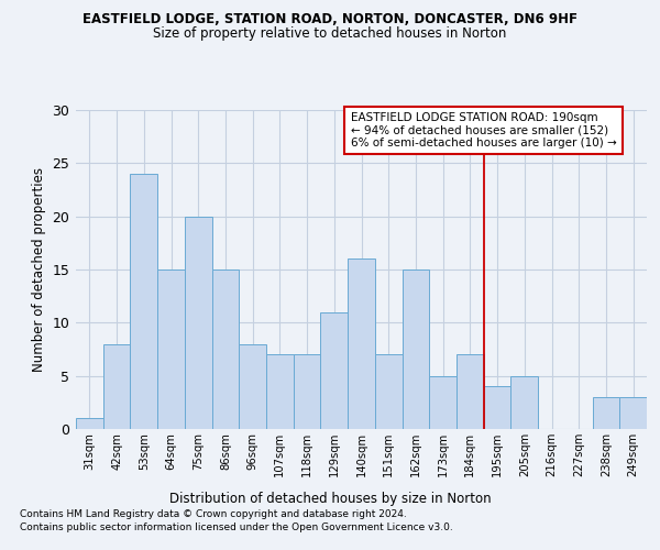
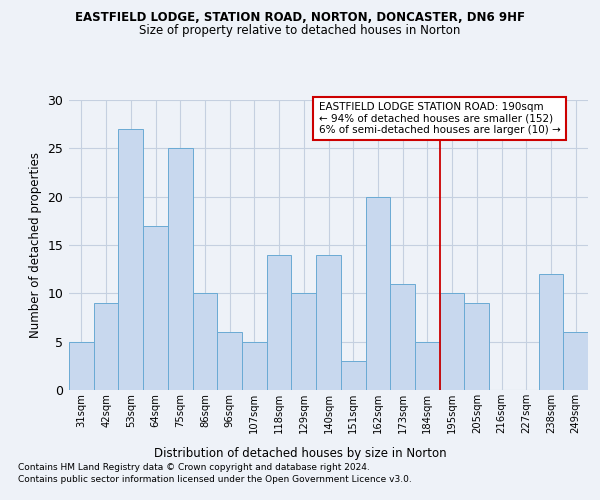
31sqm: 1 -> 5
42sqm: 8 -> 9
53sqm: 24 -> 27
64sqm: 15 -> 17
75sqm: 20 -> 25
86sqm: 15 -> 10
96sqm: 8 -> 6
107sqm: 7 -> 5
118sqm: 7 -> 14
129sqm: 11 -> 10
140sqm: 16 -> 14
151sqm: 7 -> 3
162sqm: 15 -> 20
173sqm: 5 -> 11
184sqm: 7 -> 5
195sqm: 4 -> 10
205sqm: 5 -> 9
238sqm: 3 -> 12
249sqm: 3 -> 6
